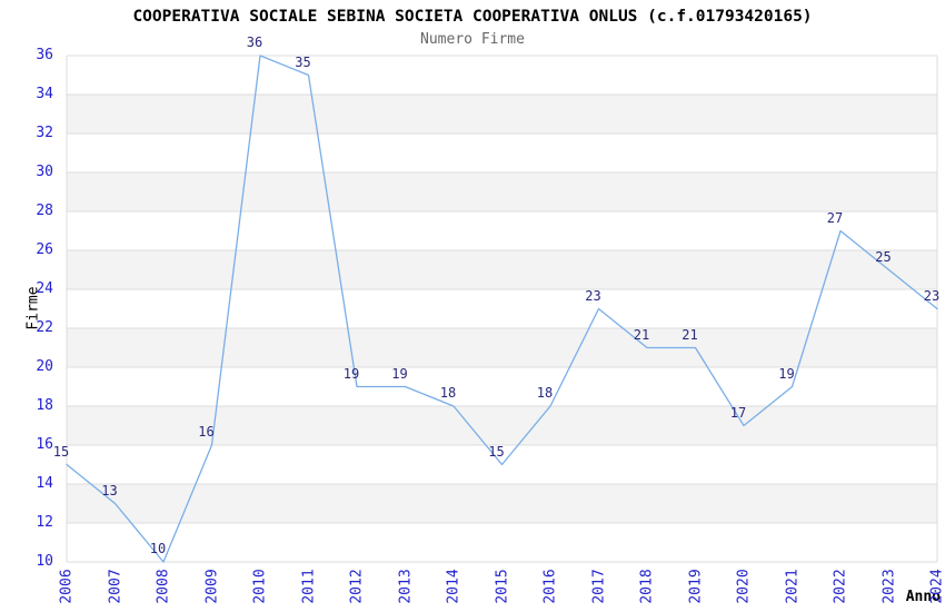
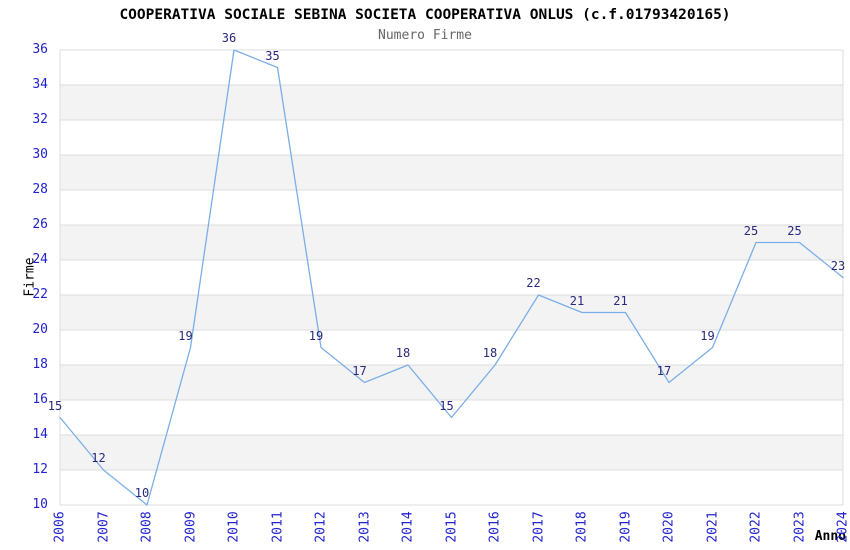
2007: 13 -> 12
2009: 16 -> 19
2013: 19 -> 17
2017: 23 -> 22
2022: 27 -> 25
